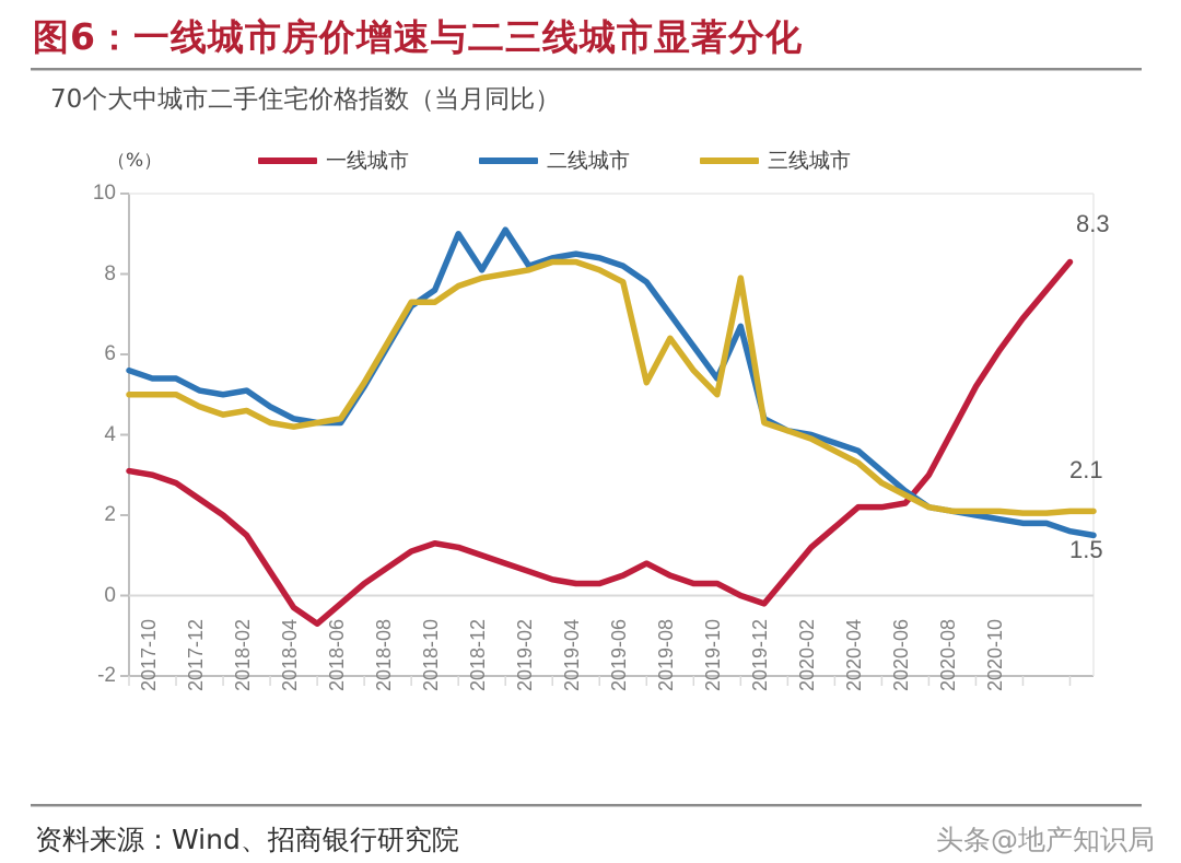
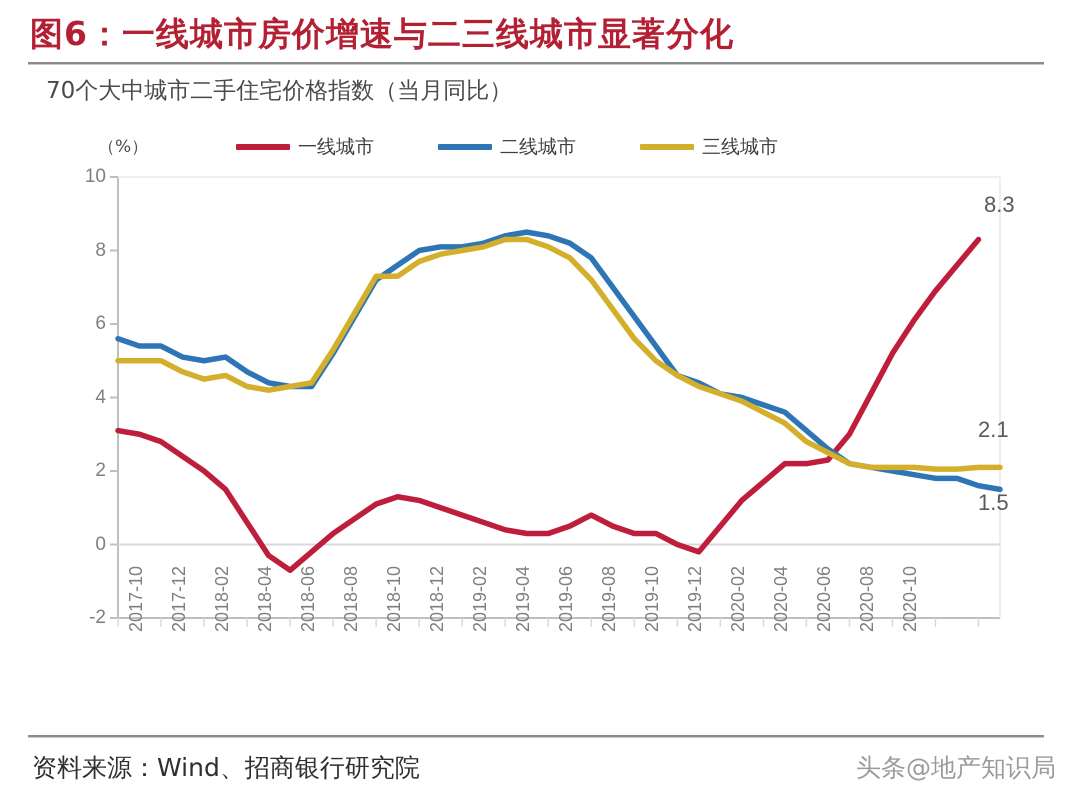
二线城市/2018-12: 9.0 -> 8.0
二线城市/2019-02: 9.1 -> 8.1
三线城市/2019-08: 5.3 -> 7.2
二线城市/2019-12: 6.7 -> 4.6
三线城市/2019-12: 7.9 -> 4.6
